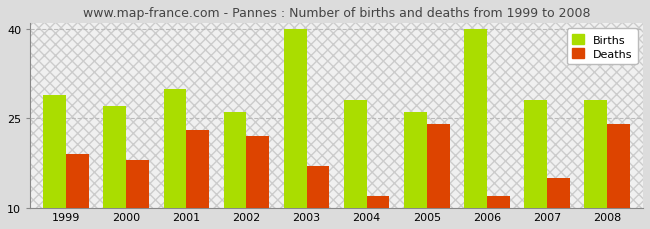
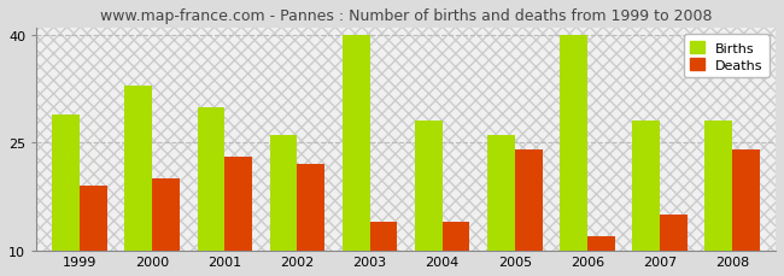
Births/2000: 27 -> 33
Deaths/2000: 18 -> 20
Deaths/2003: 17 -> 14
Deaths/2004: 12 -> 14
